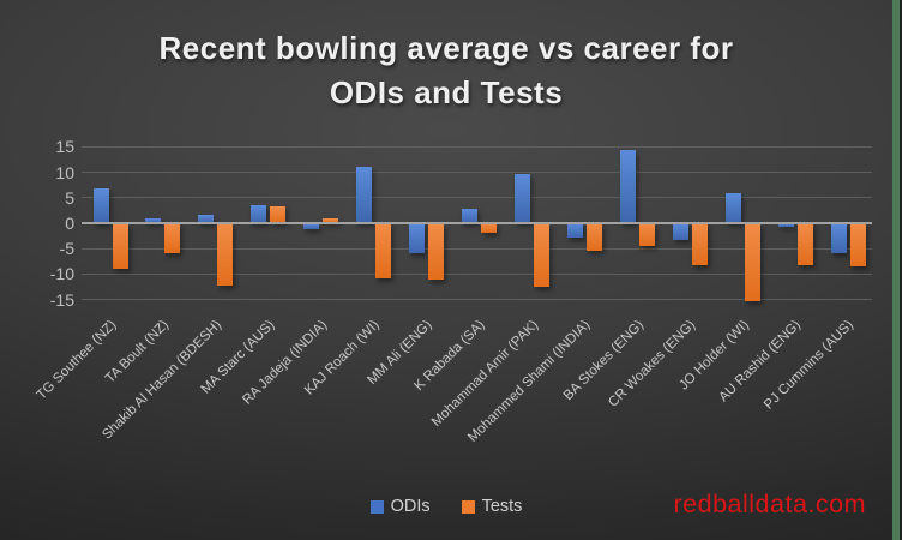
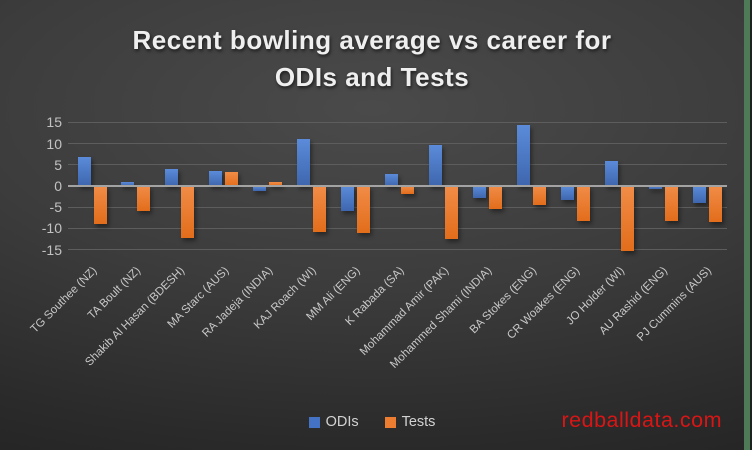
ODIs/Shakib Al Hasan (BDESH): 2 -> 4
ODIs/PJ Cummins (AUS): -6 -> -4
